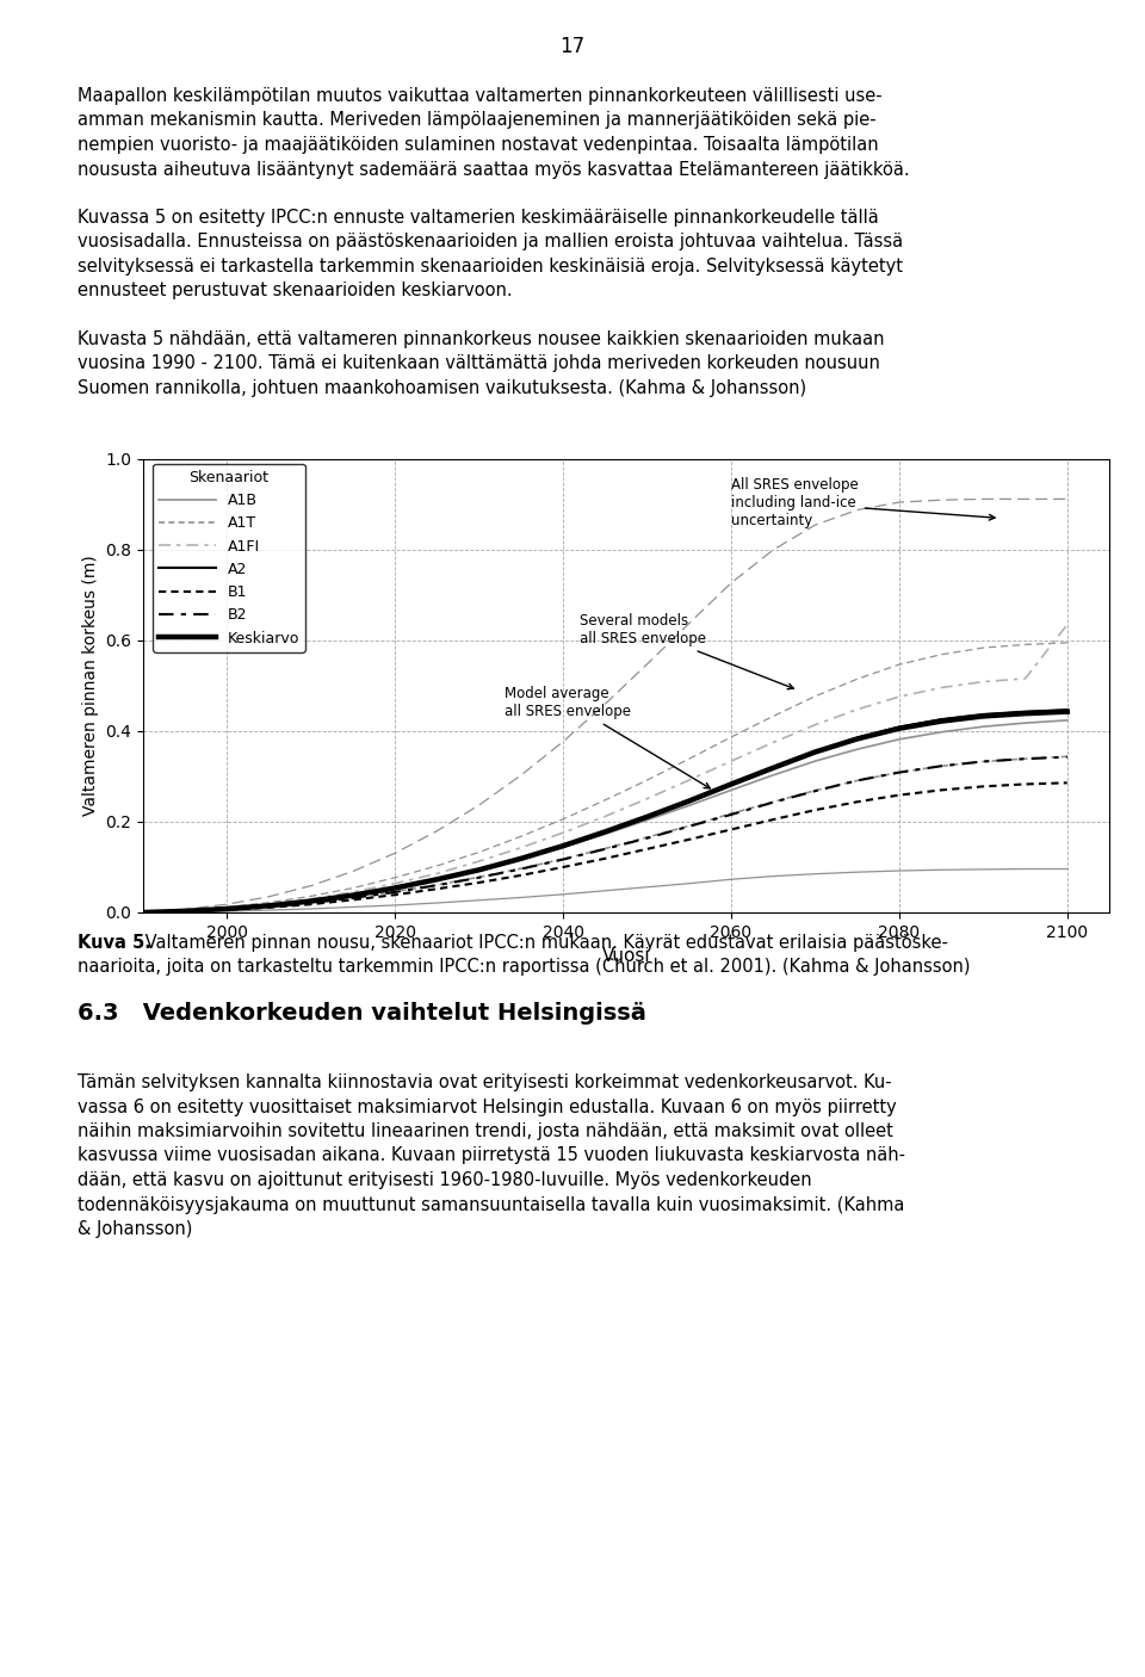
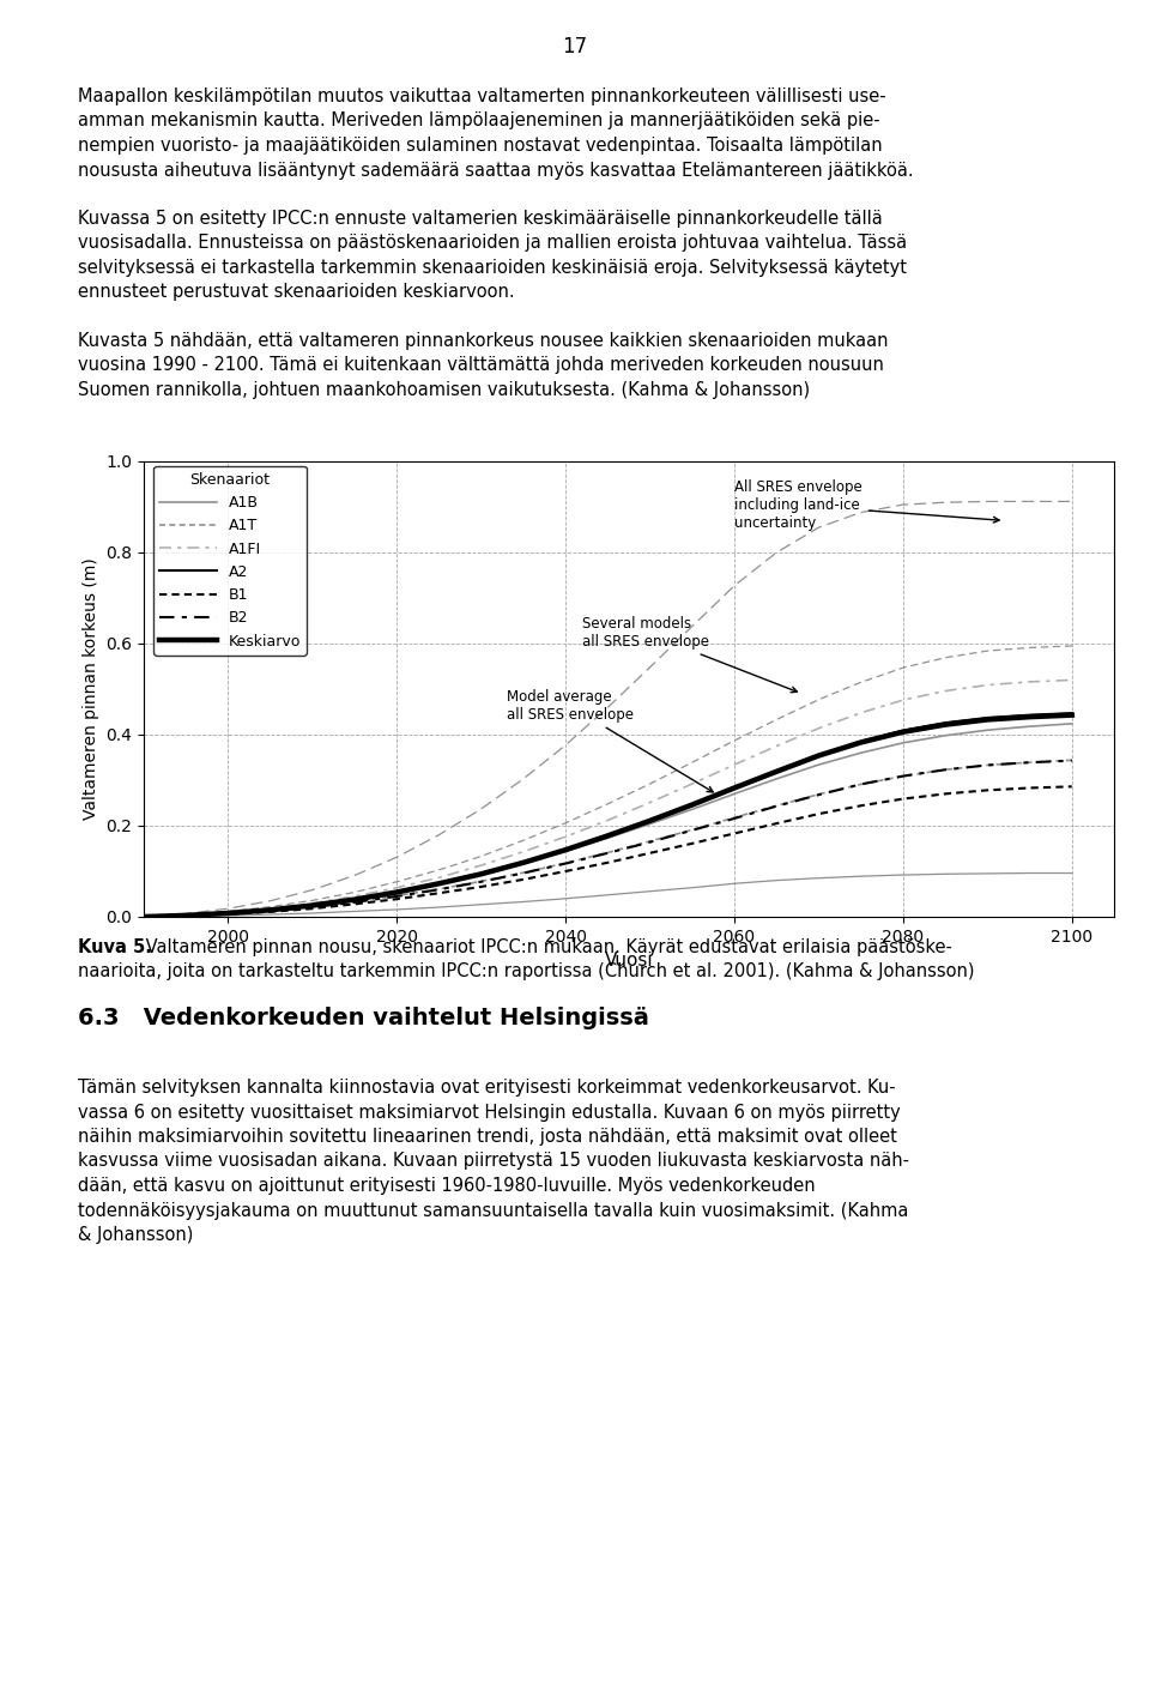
A1FI/2100: 0.635 -> 0.520
